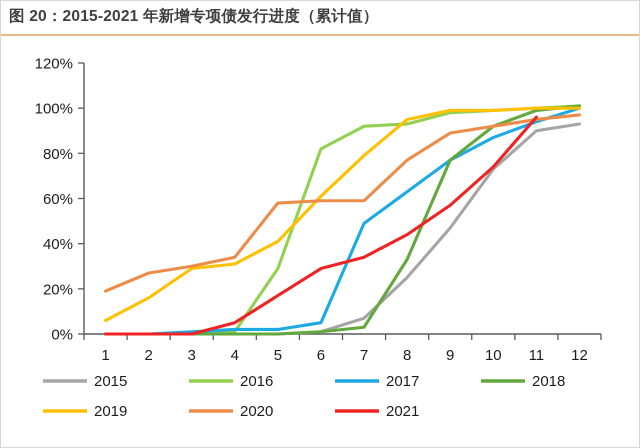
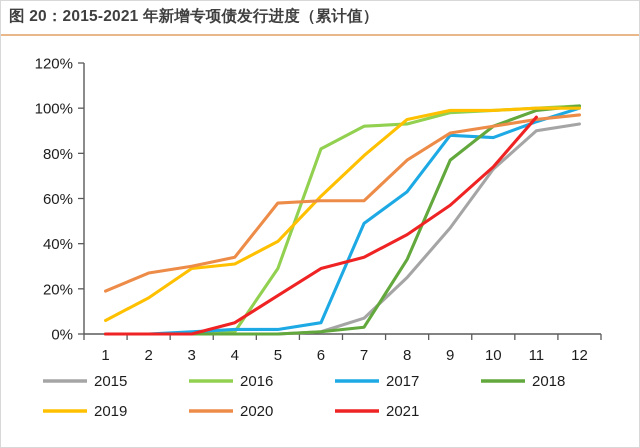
2017/9: 77% -> 88%
